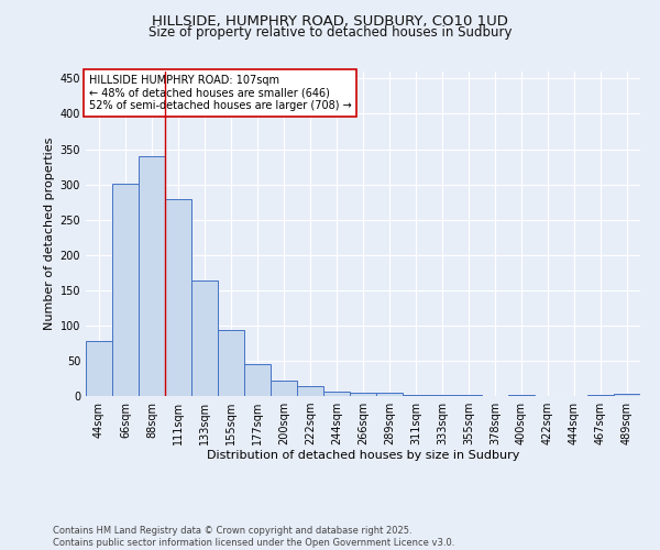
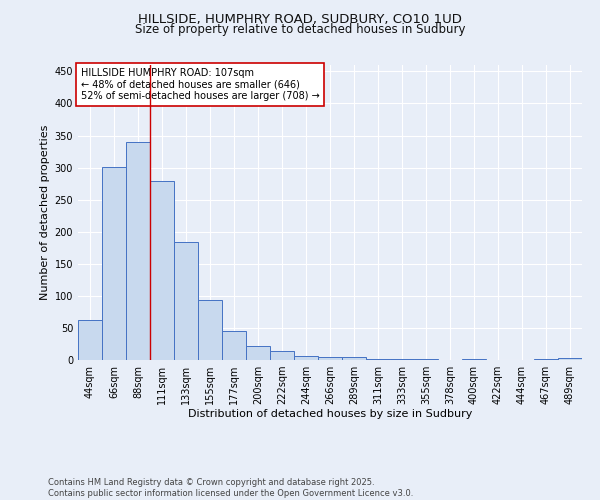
44sqm: 78 -> 63
133sqm: 164 -> 184
